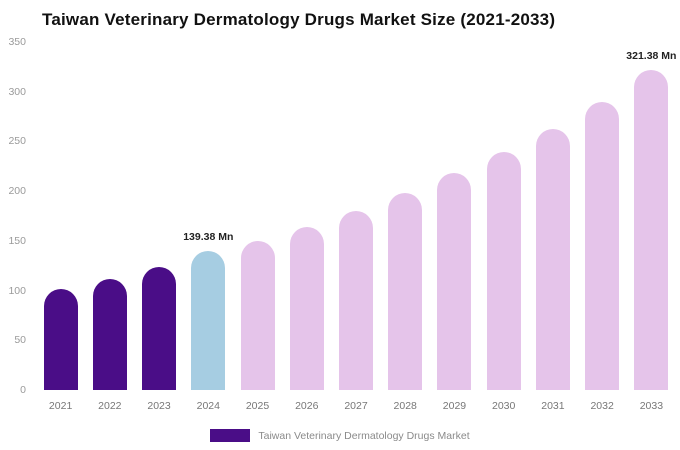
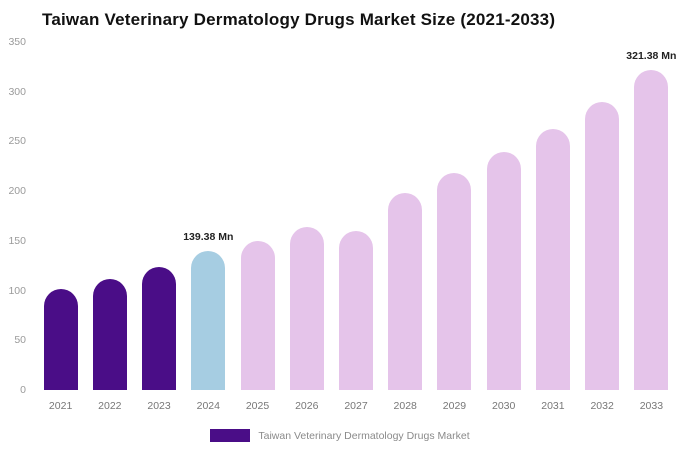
2027: 180 -> 160
